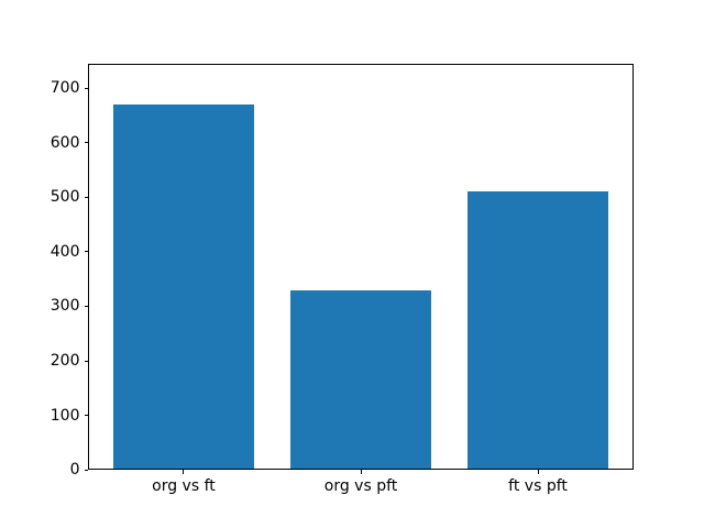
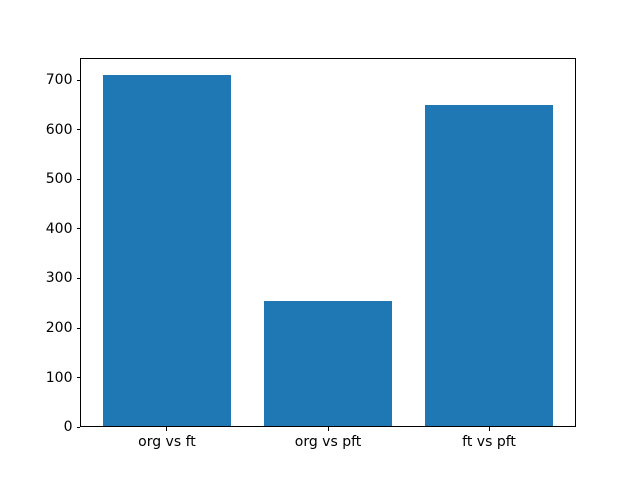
org vs ft: 670 -> 710
org vs pft: 330 -> 260
ft vs pft: 510 -> 650
